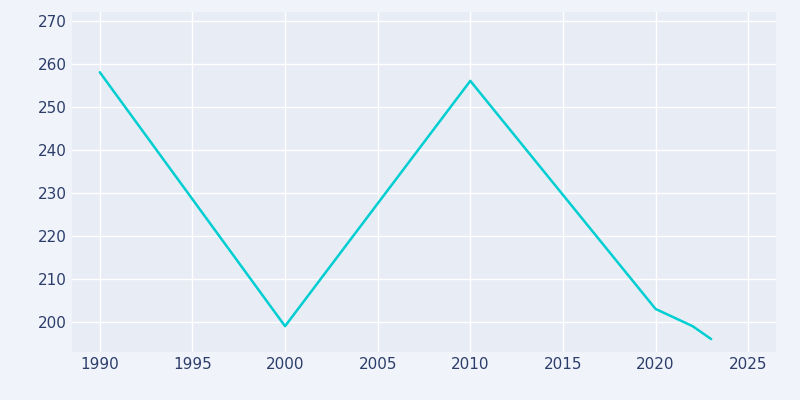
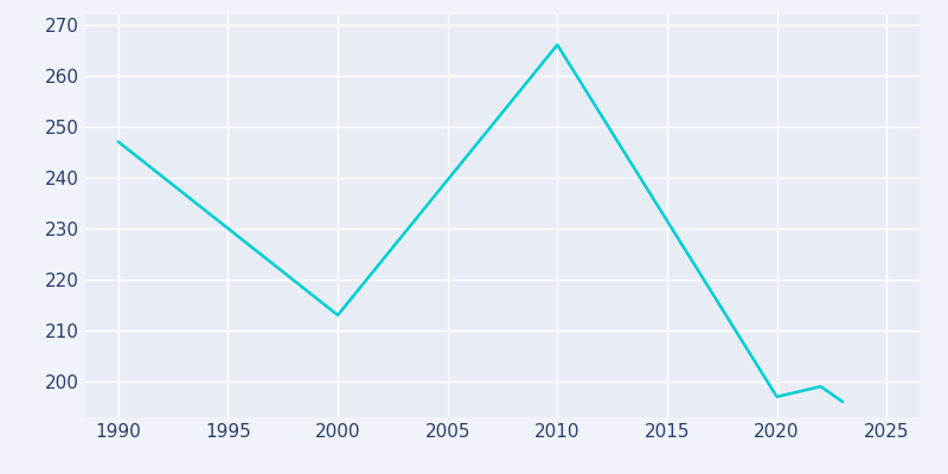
1990: 258 -> 247
2000: 199 -> 213
2010: 256 -> 266
2020: 203 -> 197
